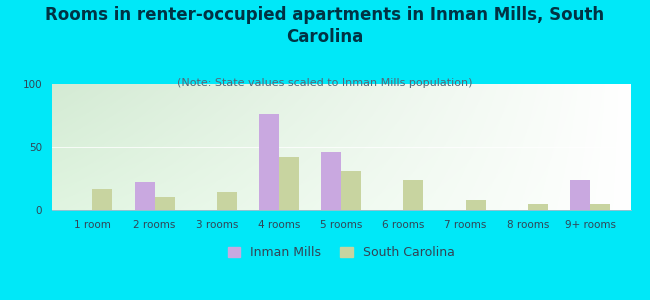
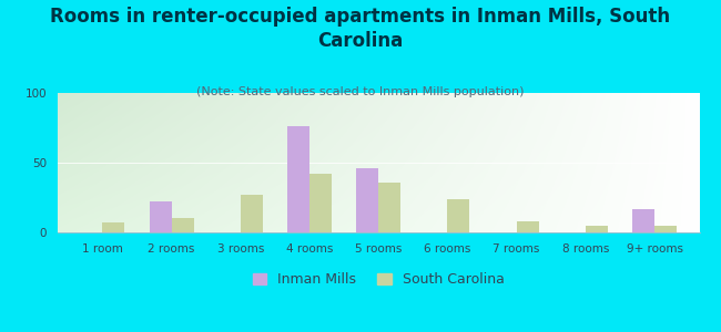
South Carolina/1 room: 17 -> 7
South Carolina/3 rooms: 14 -> 27
South Carolina/5 rooms: 31 -> 36
Inman Mills/9+ rooms: 24 -> 17
